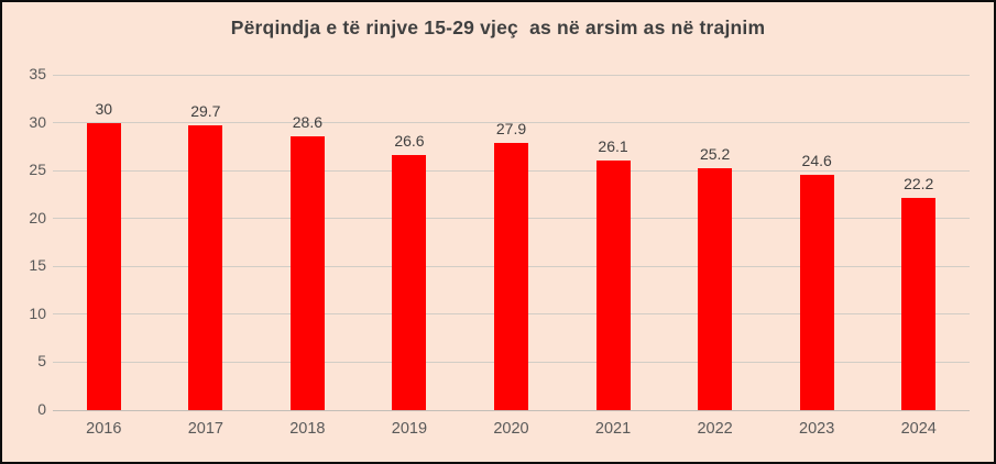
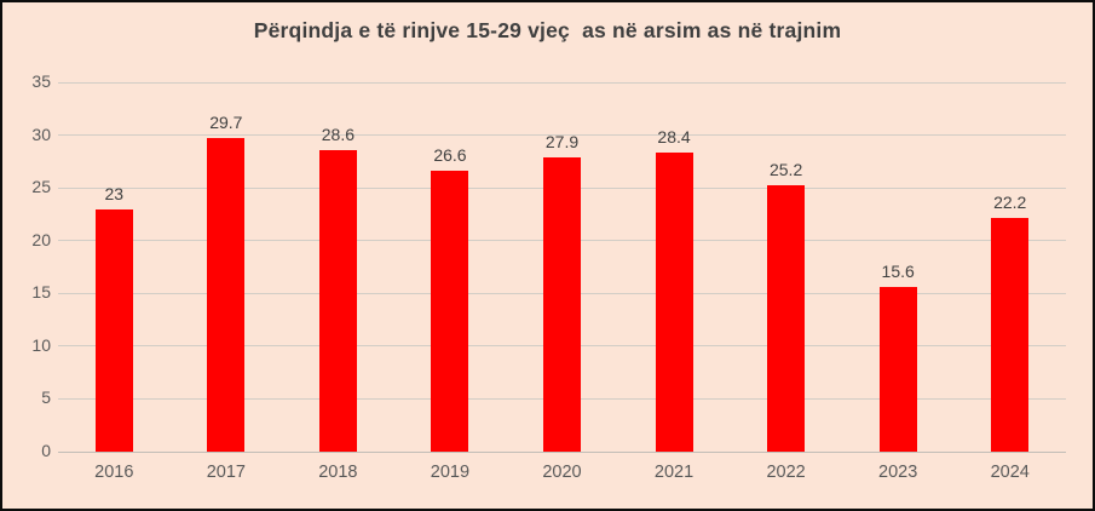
2016: 30 -> 23
2021: 26.1 -> 28.4
2023: 24.6 -> 15.6
